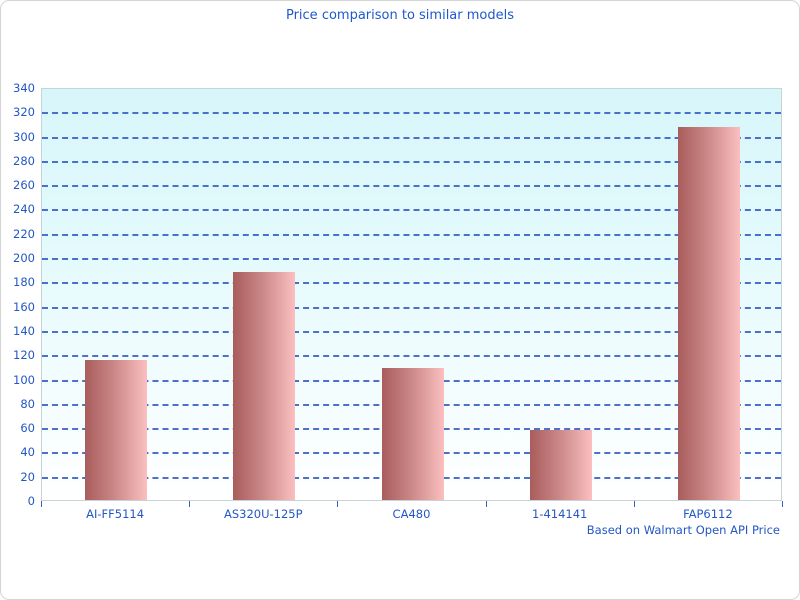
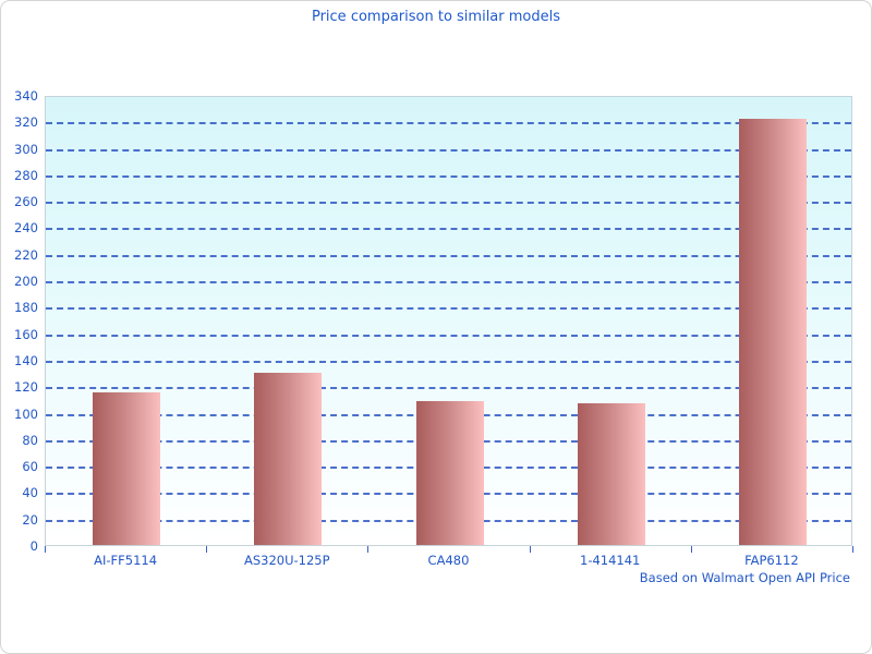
AS320U-125P: 188 -> 130
1-414141: 58 -> 107
FAP6112: 307 -> 322
